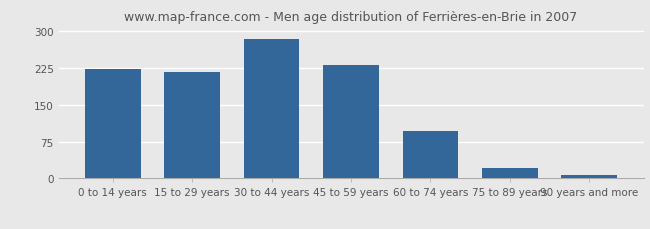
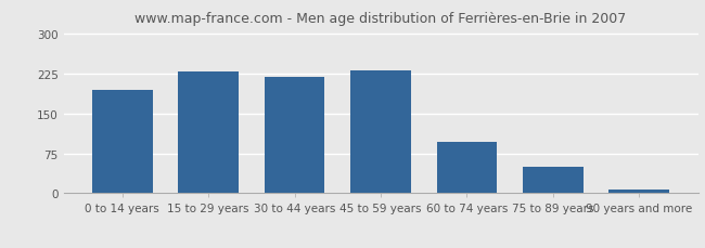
0 to 14 years: 224 -> 195
15 to 29 years: 218 -> 230
30 to 44 years: 284 -> 220
75 to 89 years: 22 -> 50
